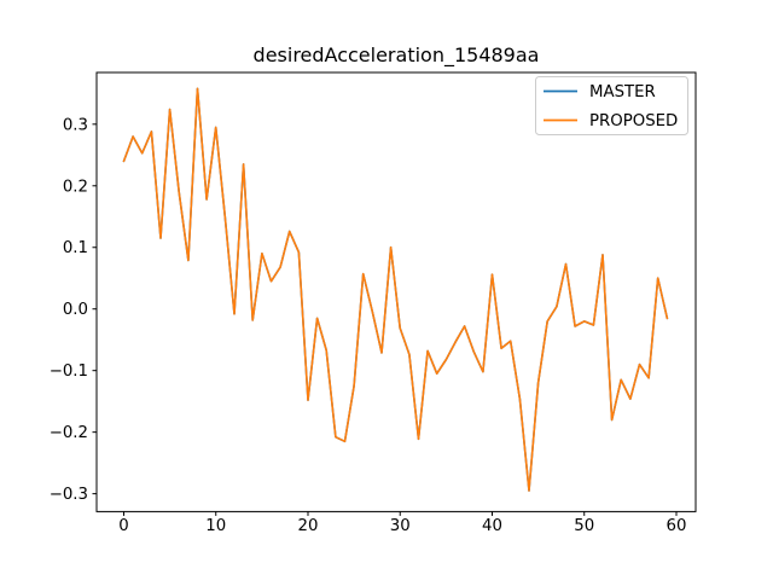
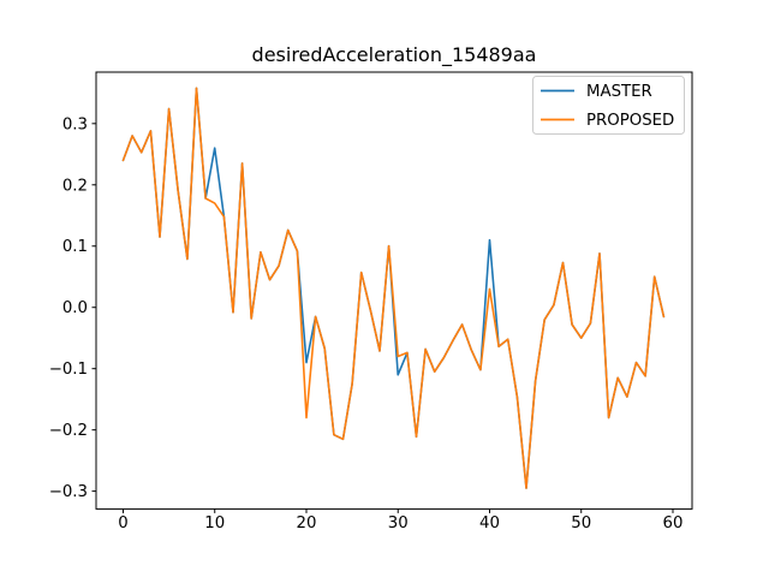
MASTER/10: 0.29 -> 0.26
PROPOSED/10: 0.29 -> 0.17
MASTER/20: -0.15 -> -0.09
PROPOSED/20: -0.15 -> -0.18
MASTER/30: -0.03 -> -0.11
PROPOSED/30: -0.03 -> -0.08
MASTER/40: 0.06 -> 0.11
PROPOSED/40: 0.06 -> 0.03
MASTER/50: -0.02 -> -0.05
PROPOSED/50: -0.02 -> -0.05
